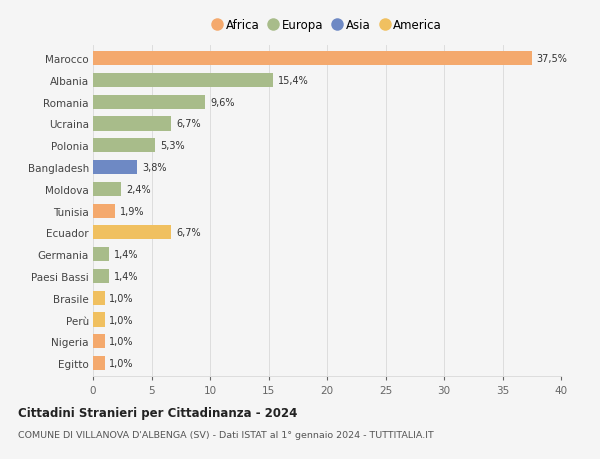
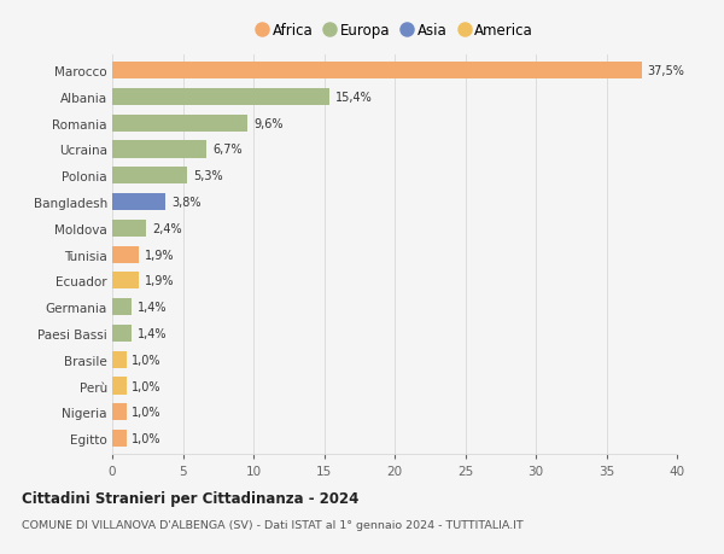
Ecuador: 6,7% -> 1,9%
